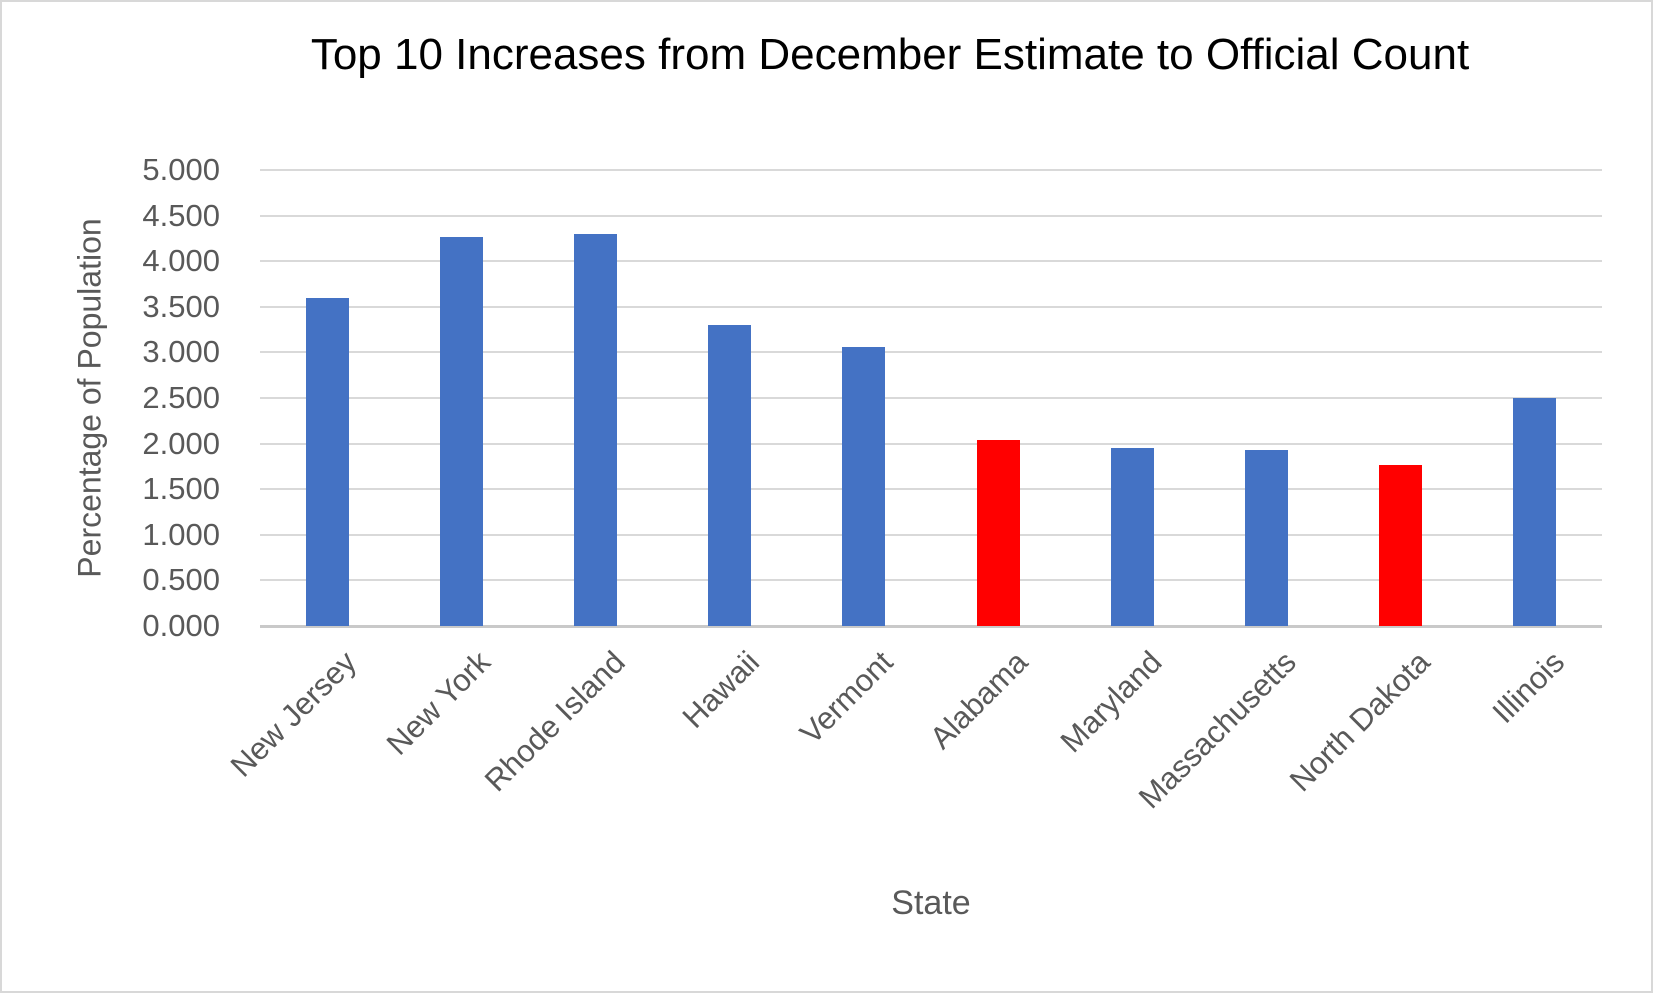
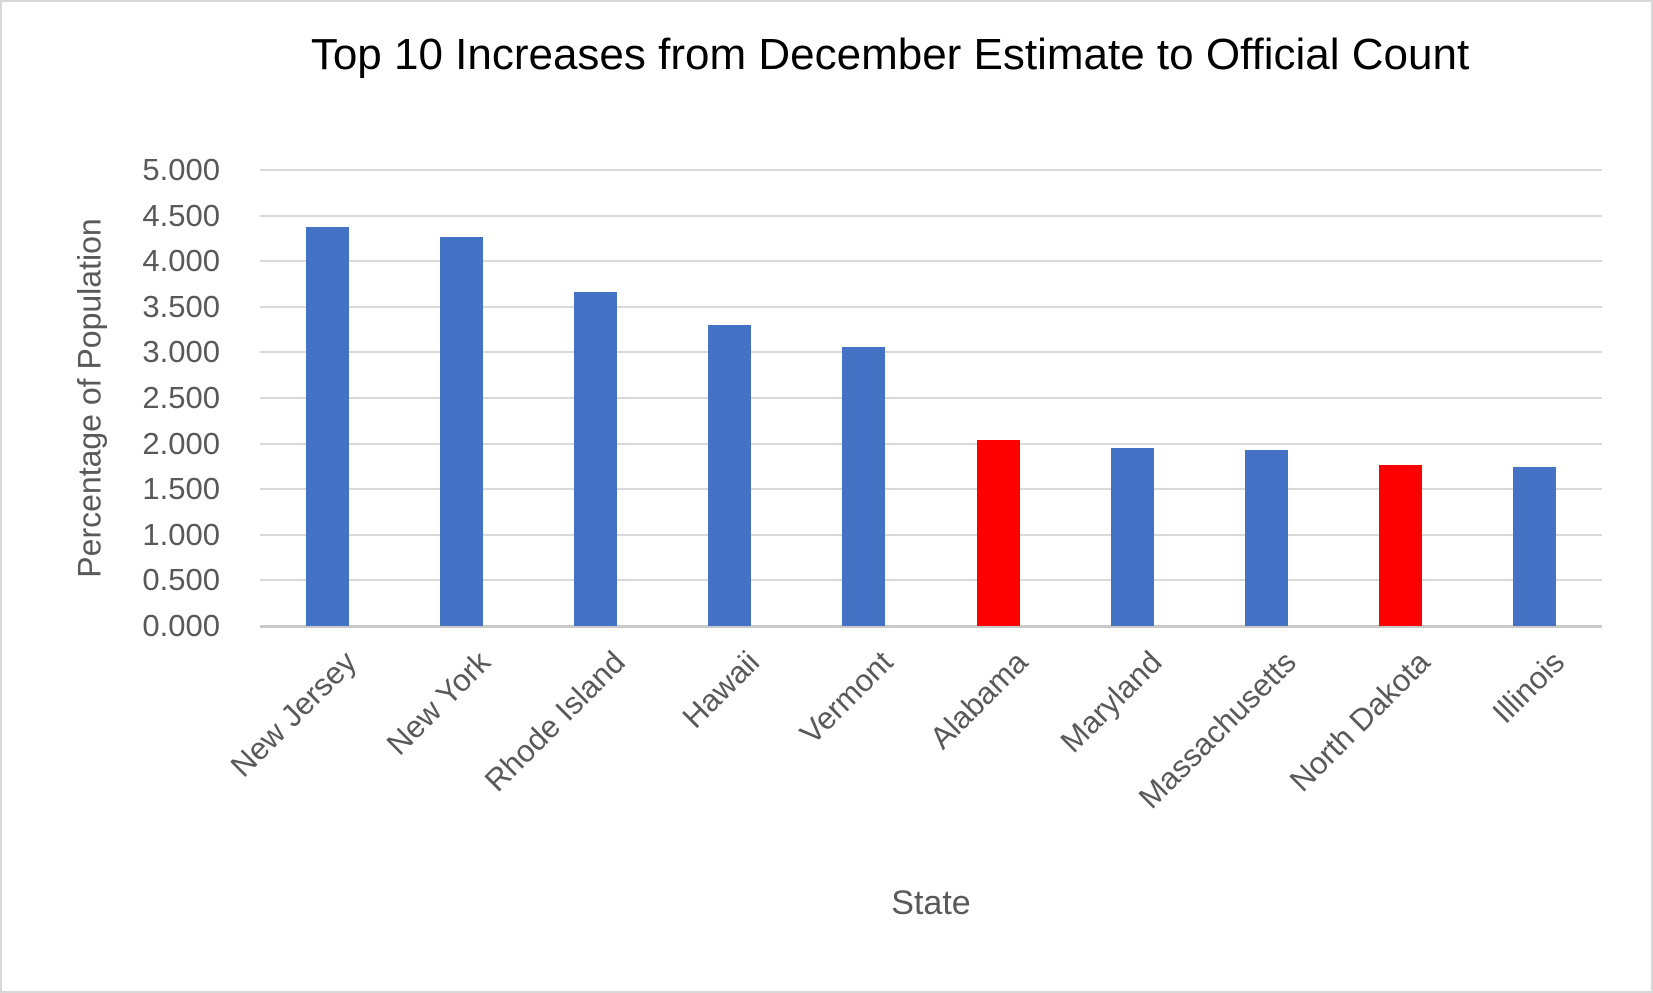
New Jersey: 3.6 -> 4.4
Rhode Island: 4.3 -> 3.7
Illinois: 2.5 -> 1.7
